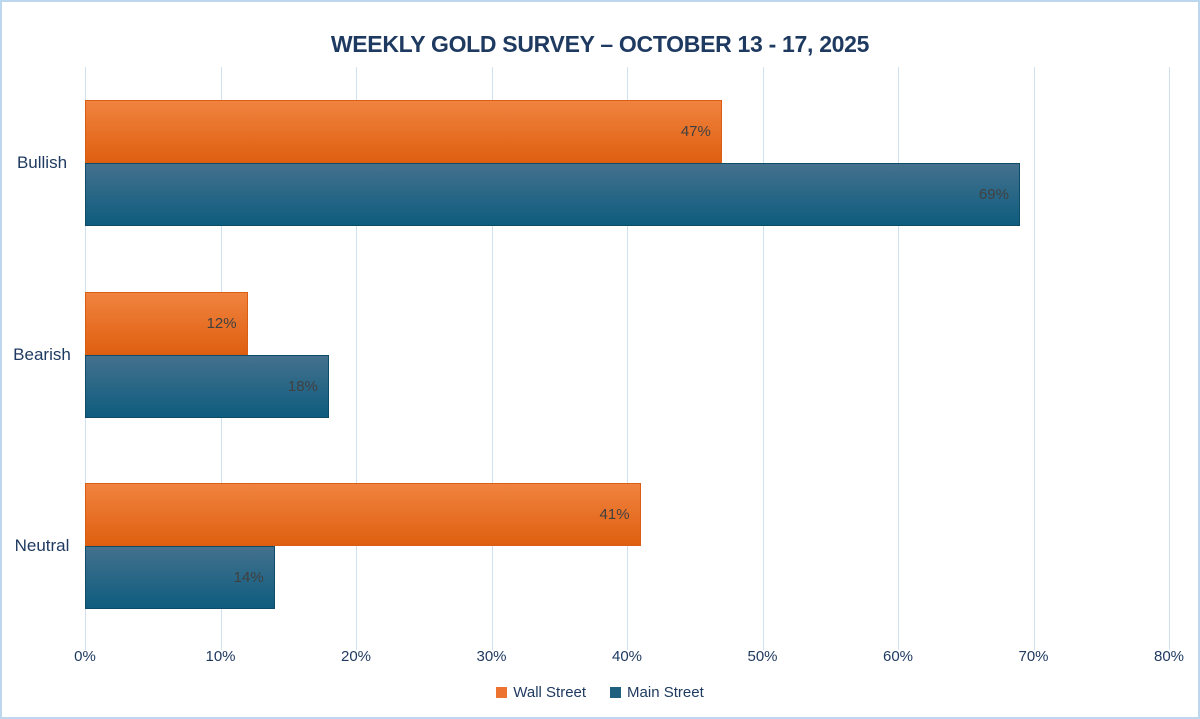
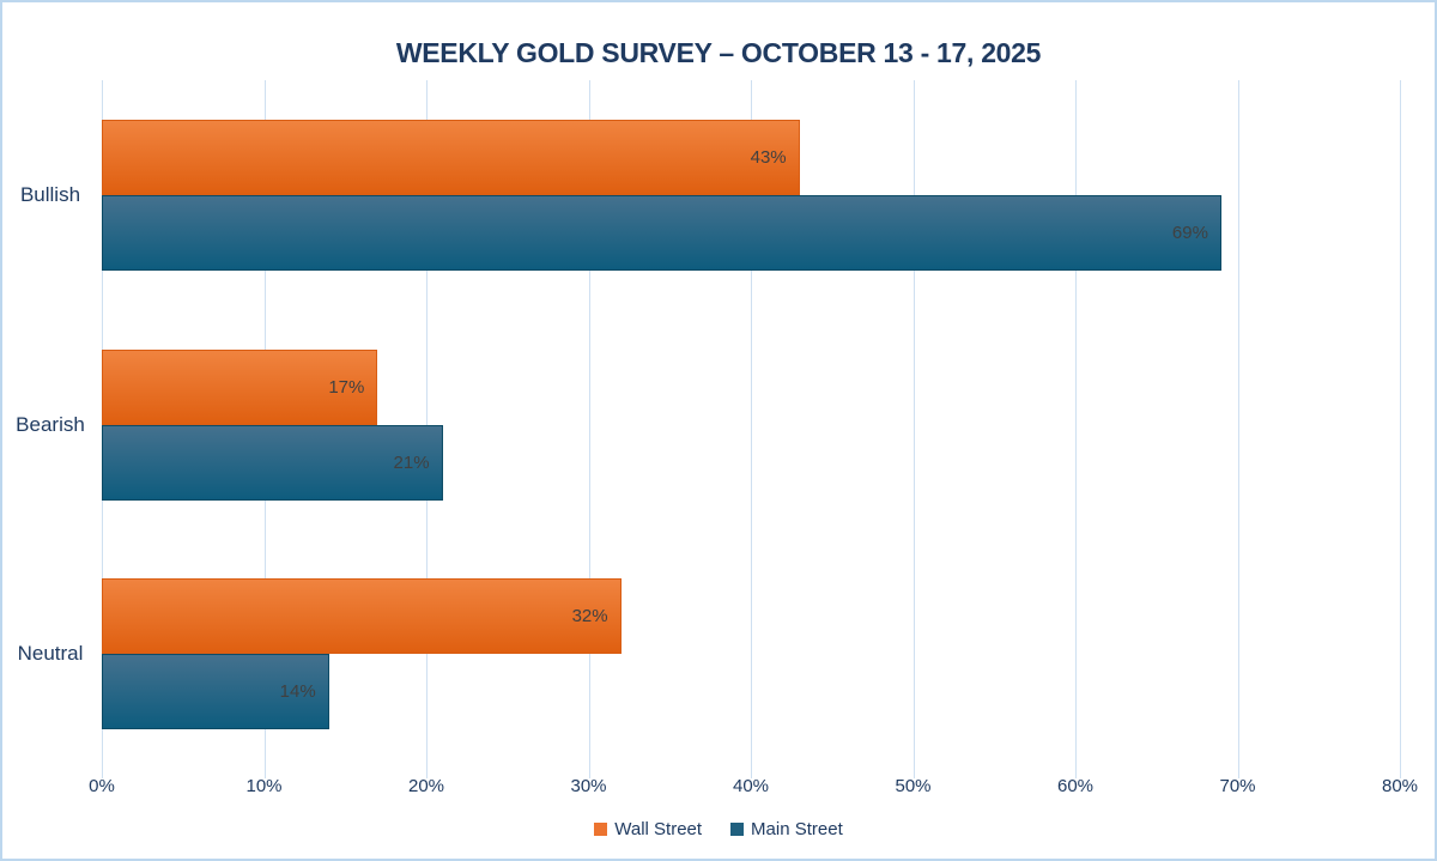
Wall Street/Bullish: 47% -> 43%
Wall Street/Bearish: 12% -> 17%
Main Street/Bearish: 18% -> 21%
Wall Street/Neutral: 41% -> 32%
